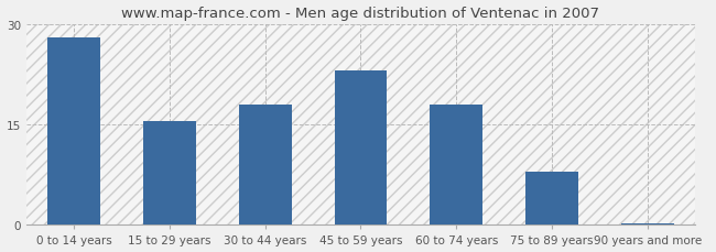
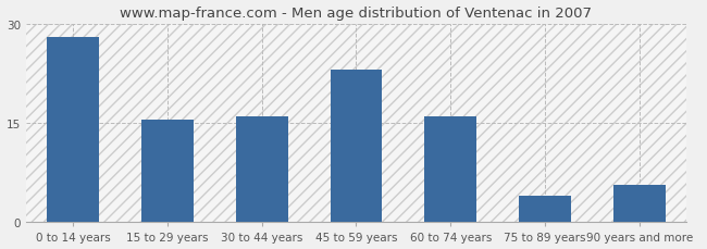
30 to 44 years: 18.0 -> 16.0
60 to 74 years: 18.0 -> 16.0
75 to 89 years: 8.0 -> 4.0
90 years and more: 0.3 -> 5.6
